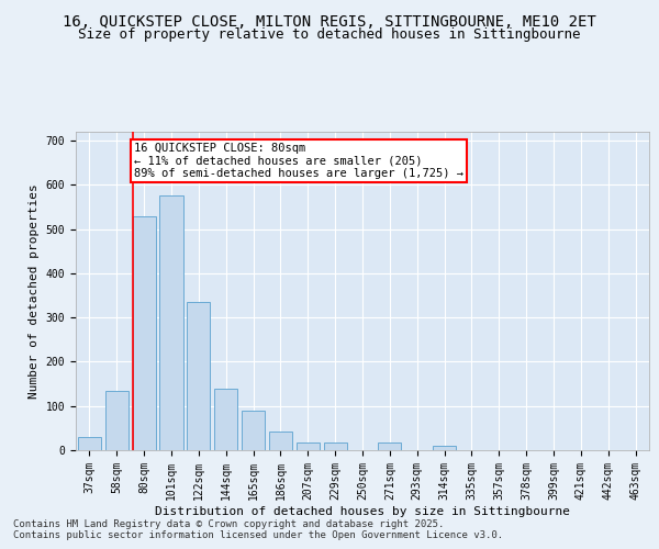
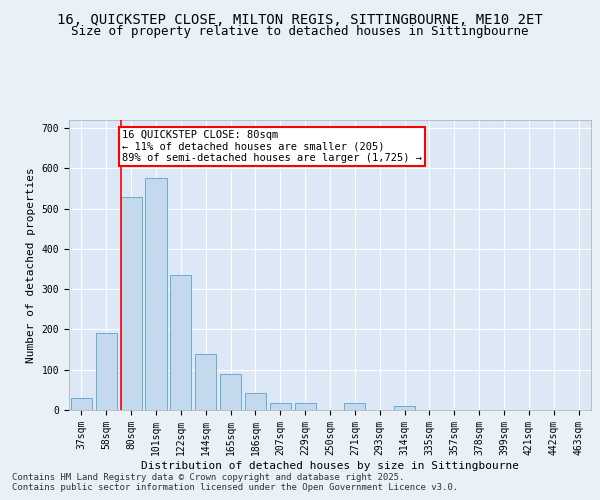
58sqm: 135 -> 190
